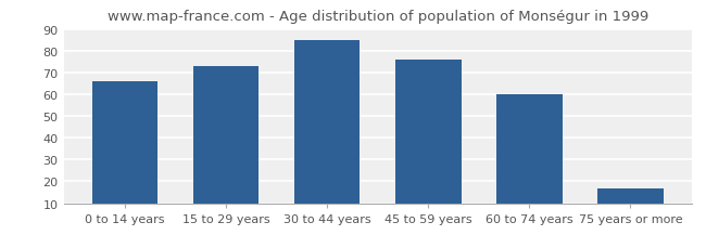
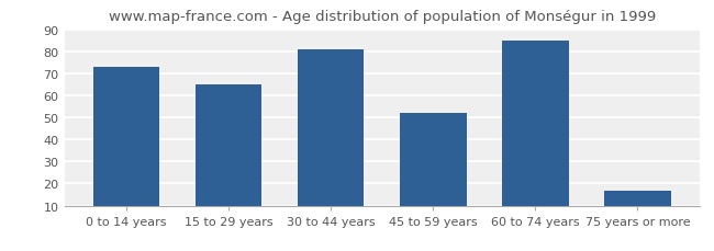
0 to 14 years: 66 -> 73
15 to 29 years: 73 -> 65
30 to 44 years: 85 -> 81
45 to 59 years: 76 -> 52
60 to 74 years: 60 -> 85
